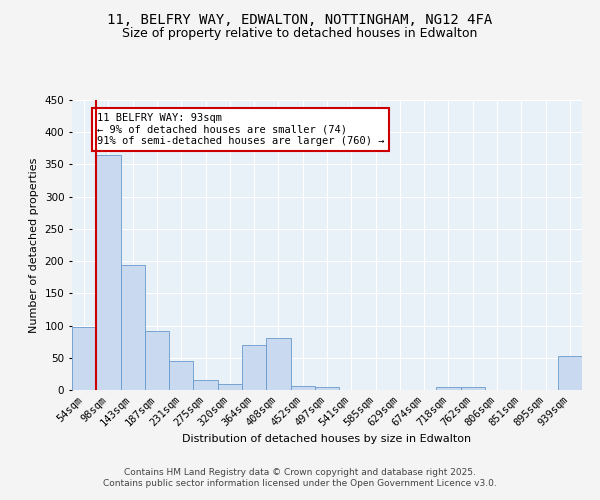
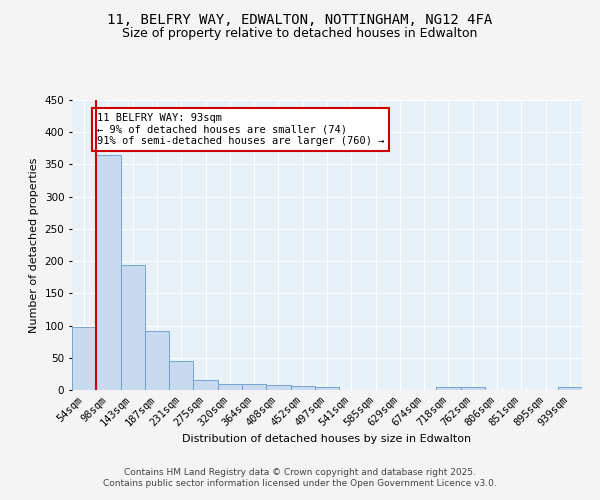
364sqm: 70 -> 10
408sqm: 80 -> 7
939sqm: 52 -> 4
